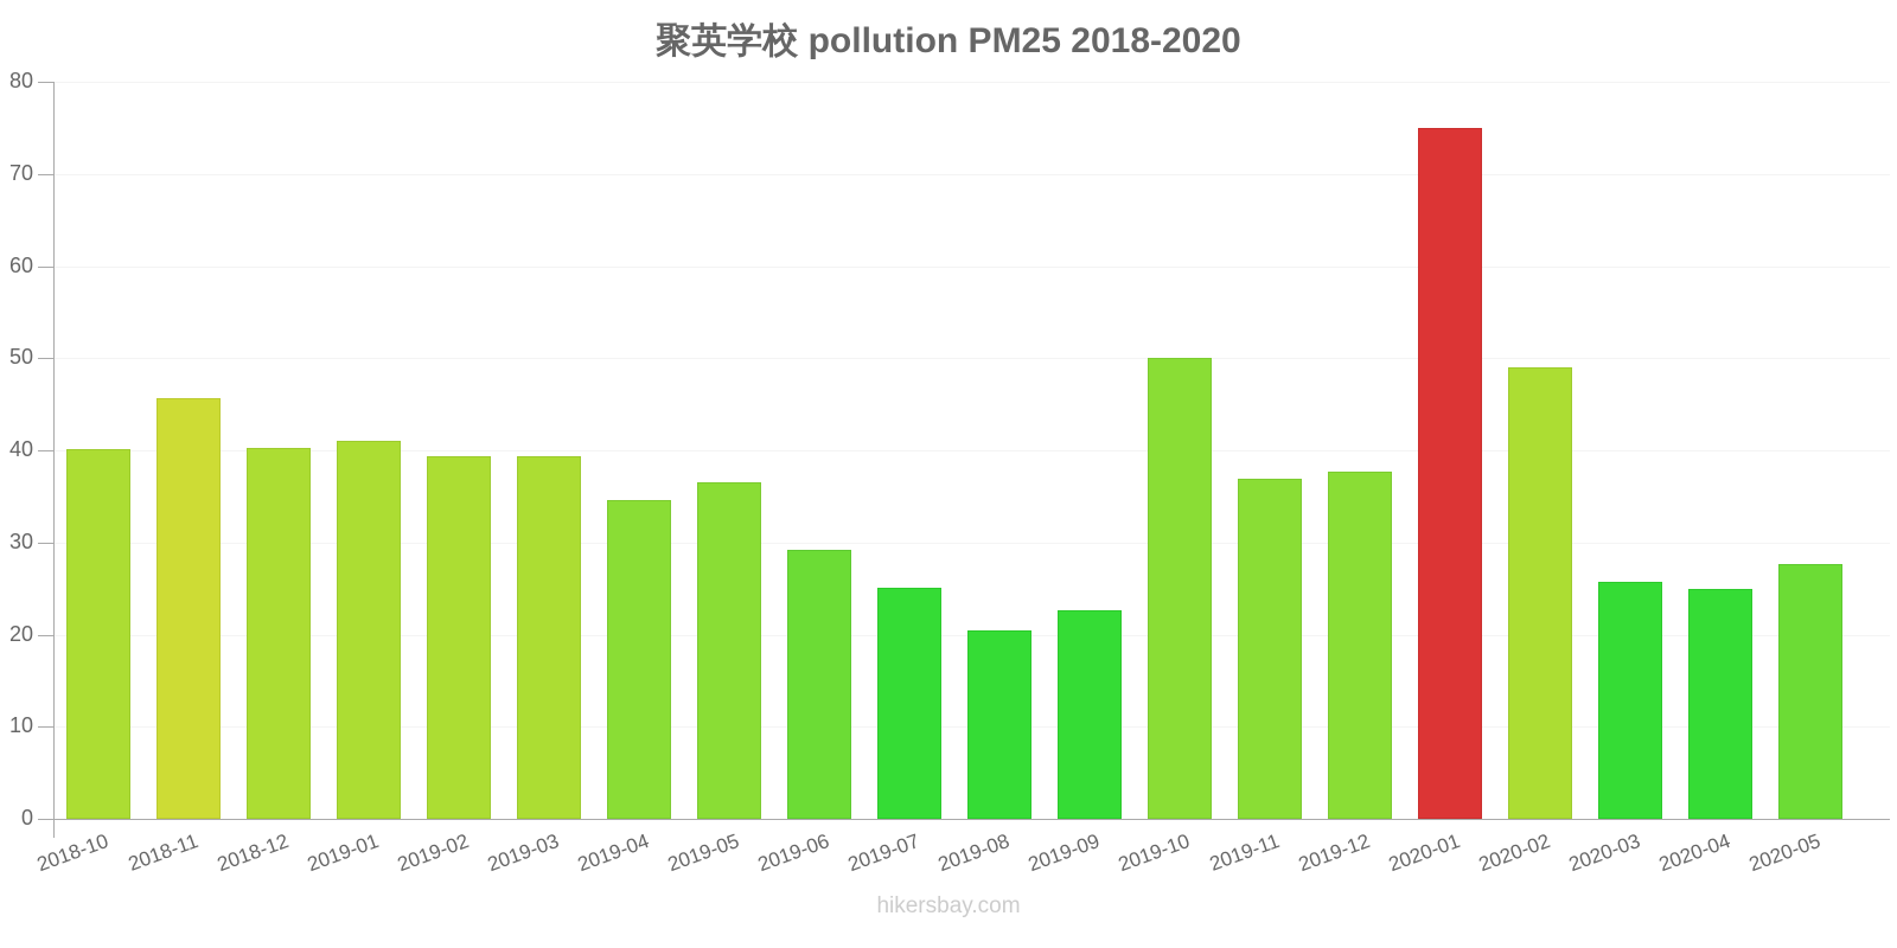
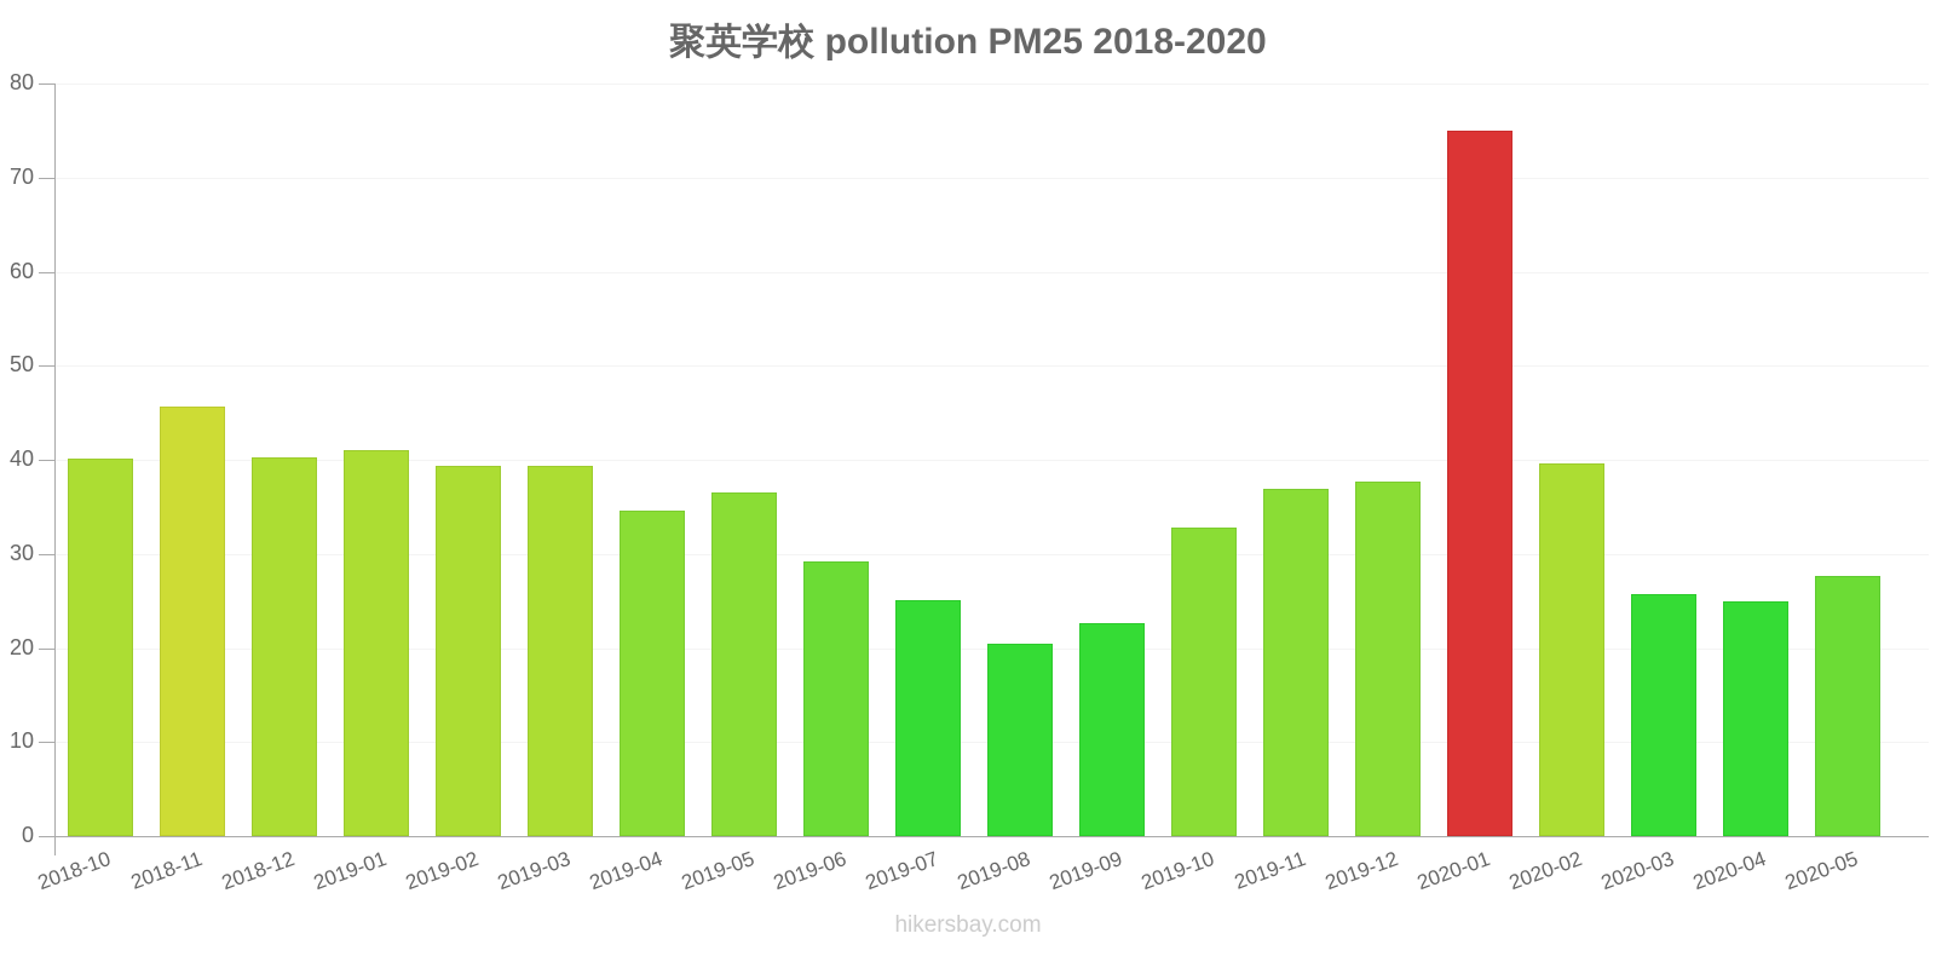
2019-10: 50 -> 33
2020-02: 49 -> 40
